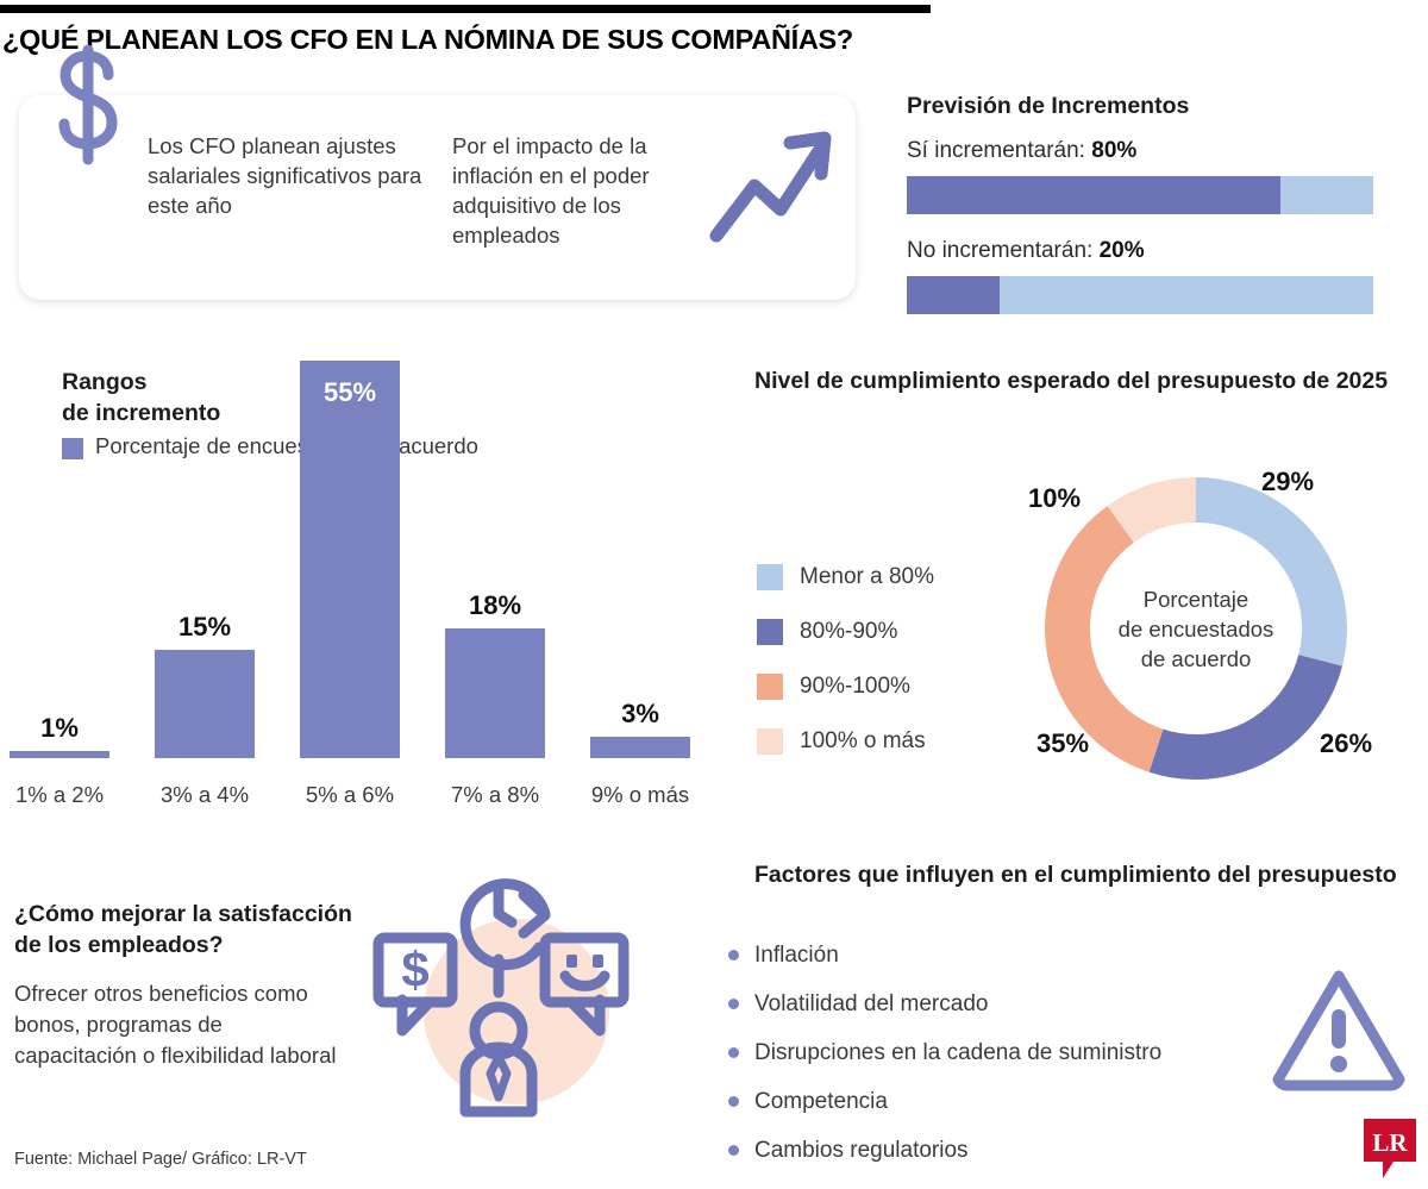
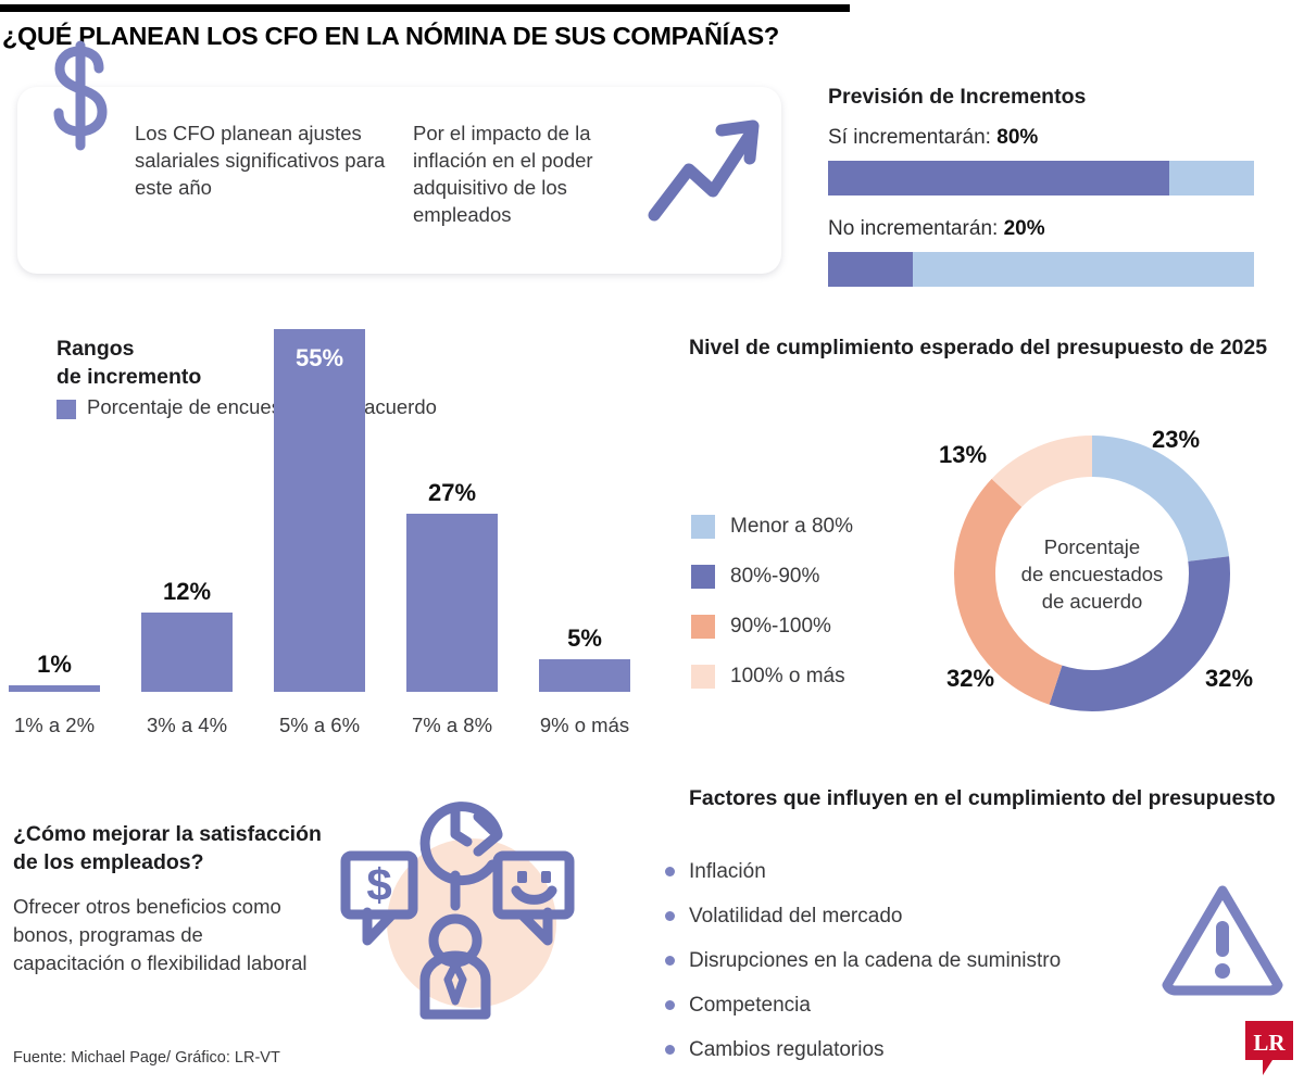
Rangos de incremento/3% a 4%: 15% -> 12%
Rangos de incremento/7% a 8%: 18% -> 27%
Rangos de incremento/9% o más: 3% -> 5%
Nivel de cumplimiento esperado del presupuesto de 2025/Menor a 80%: 29% -> 23%
Nivel de cumplimiento esperado del presupuesto de 2025/80%-90%: 26% -> 32%
Nivel de cumplimiento esperado del presupuesto de 2025/90%-100%: 35% -> 32%
Nivel de cumplimiento esperado del presupuesto de 2025/100% o más: 10% -> 13%
